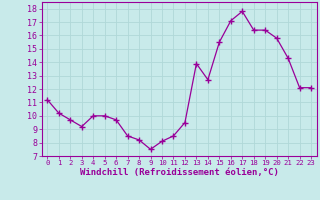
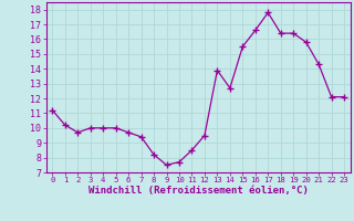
3: 9.2 -> 10.0
7: 8.5 -> 9.4
10: 8.1 -> 7.7
16: 17.1 -> 16.6
